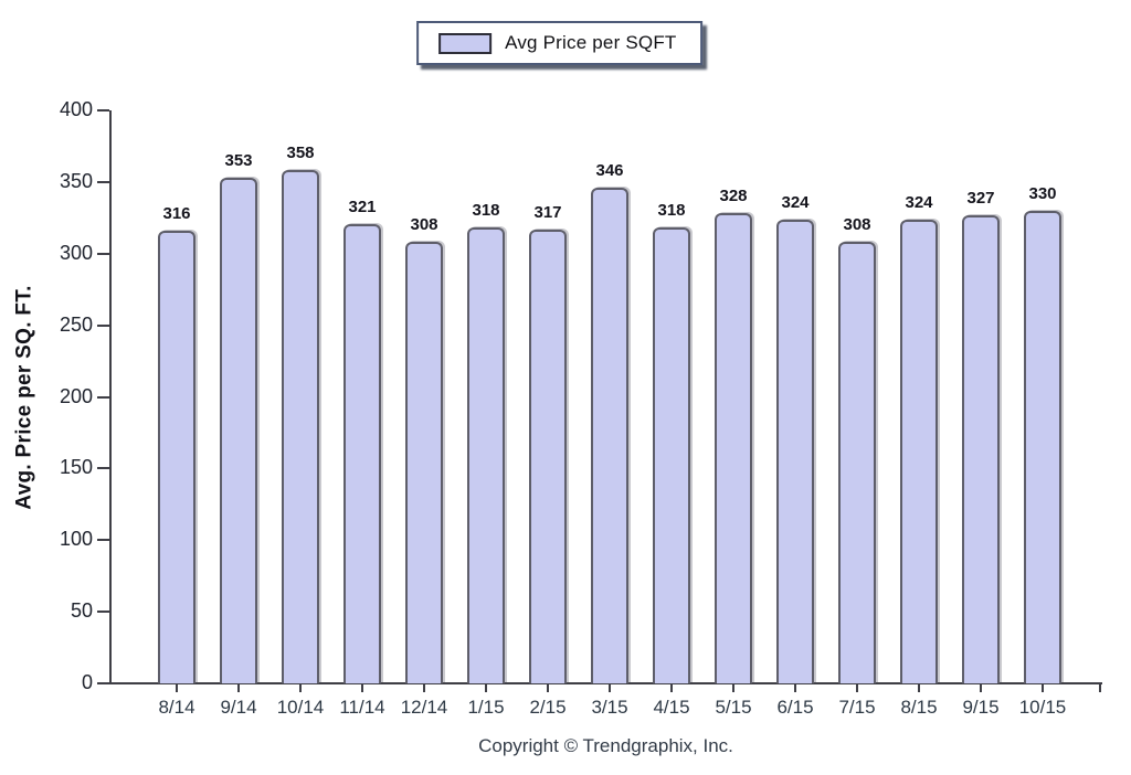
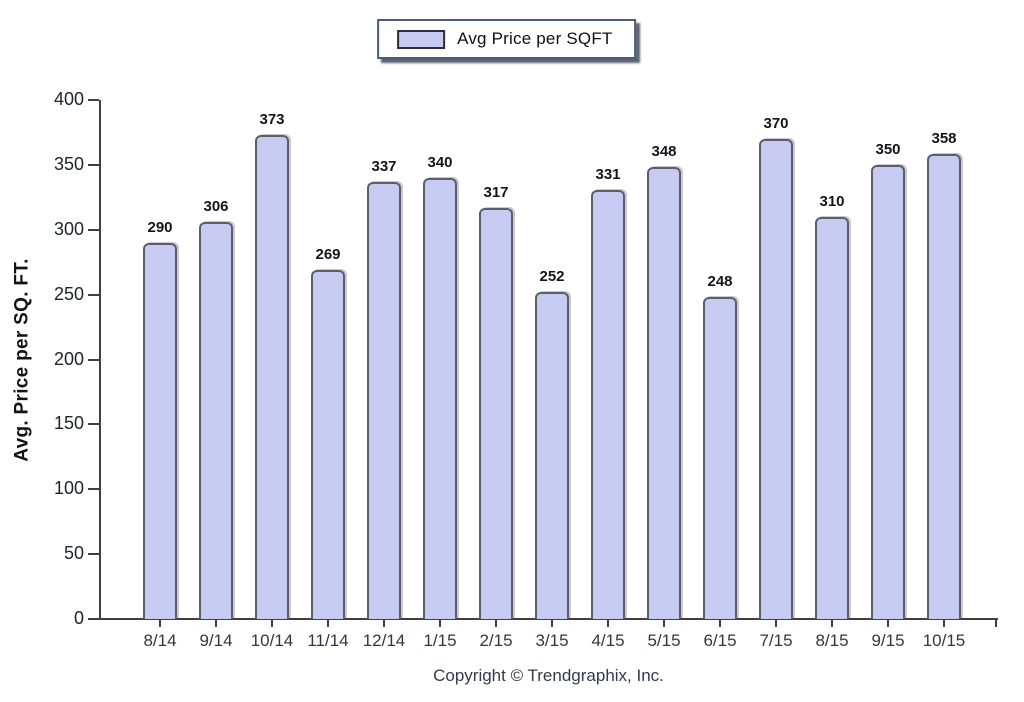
8/14: 316 -> 290
9/14: 353 -> 306
10/14: 358 -> 373
11/14: 321 -> 269
12/14: 308 -> 337
1/15: 318 -> 340
3/15: 346 -> 252
4/15: 318 -> 331
5/15: 328 -> 348
6/15: 324 -> 248
7/15: 308 -> 370
8/15: 324 -> 310
9/15: 327 -> 350
10/15: 330 -> 358
